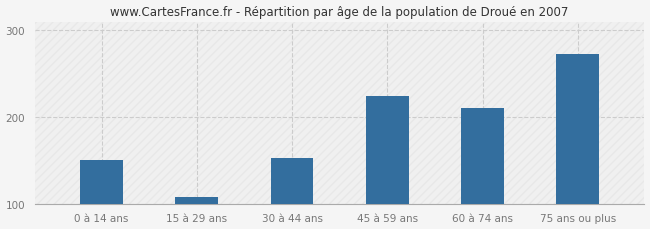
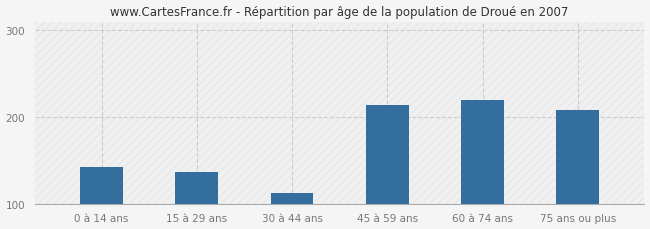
0 à 14 ans: 150 -> 142
15 à 29 ans: 108 -> 136
30 à 44 ans: 153 -> 112
45 à 59 ans: 224 -> 214
60 à 74 ans: 210 -> 220
75 ans ou plus: 272 -> 208
